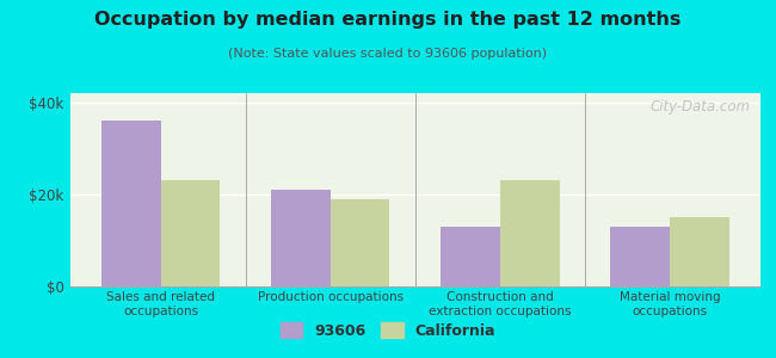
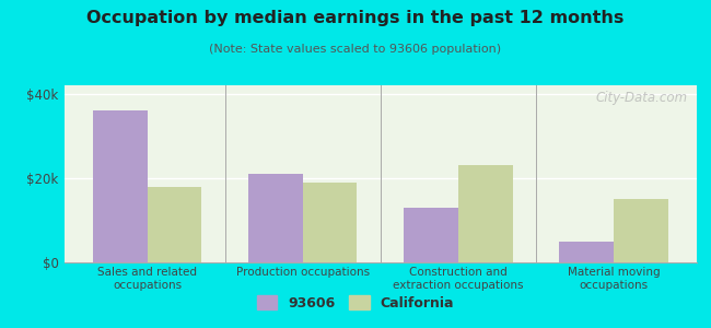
California/Sales and related occupations: $23k -> $18k
93606/Material moving occupations: $13k -> $5k
